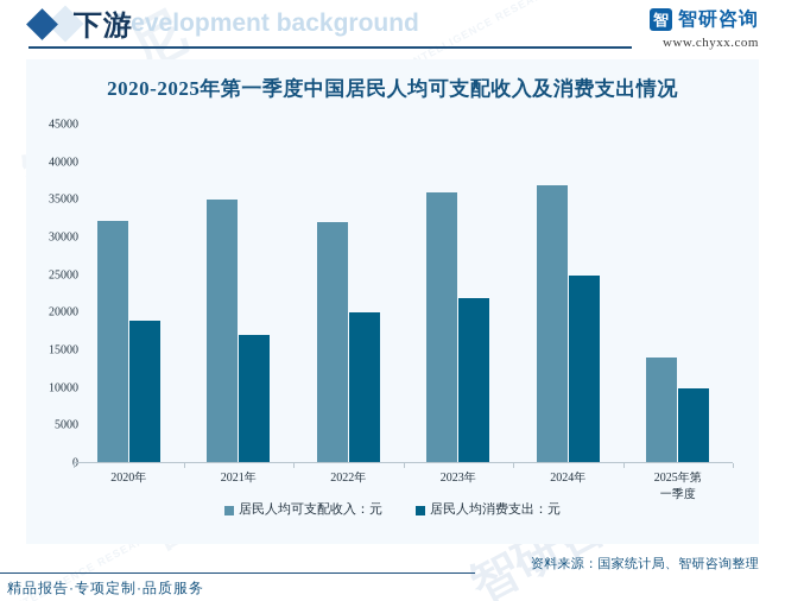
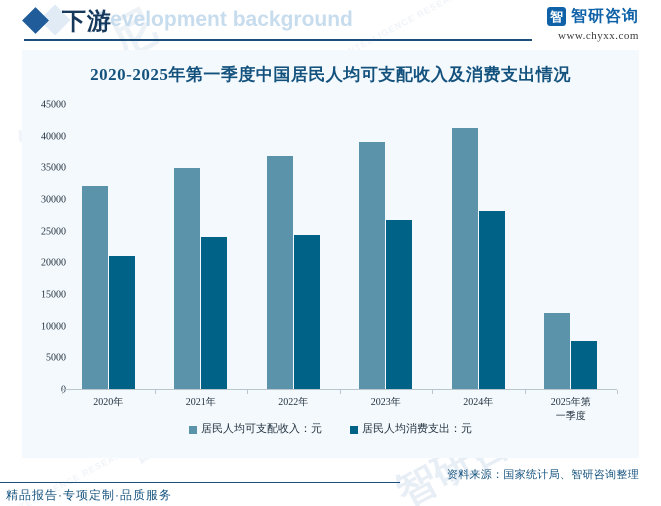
居民人均消费支出：元/2020年: 19000 -> 21000
居民人均消费支出：元/2021年: 17000 -> 24000
居民人均可支配收入：元/2022年: 32000 -> 37000
居民人均消费支出：元/2022年: 20000 -> 25000
居民人均可支配收入：元/2023年: 36000 -> 39000
居民人均消费支出：元/2023年: 22000 -> 27000
居民人均可支配收入：元/2024年: 37000 -> 41000
居民人均消费支出：元/2024年: 25000 -> 28000
居民人均可支配收入：元/2025年第一季度: 14000 -> 12000
居民人均消费支出：元/2025年第一季度: 10000 -> 8000
